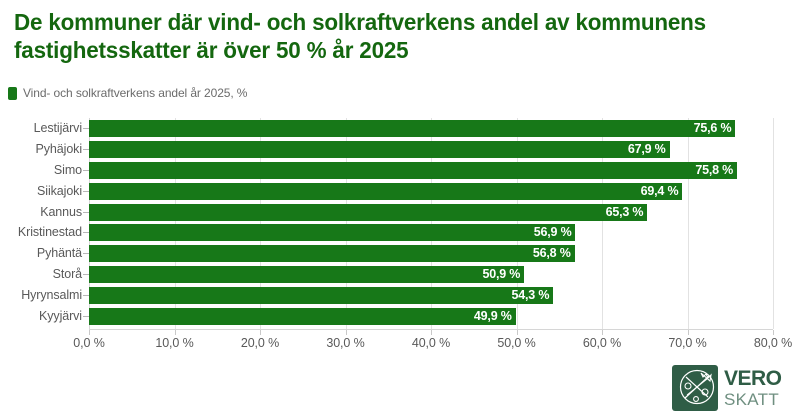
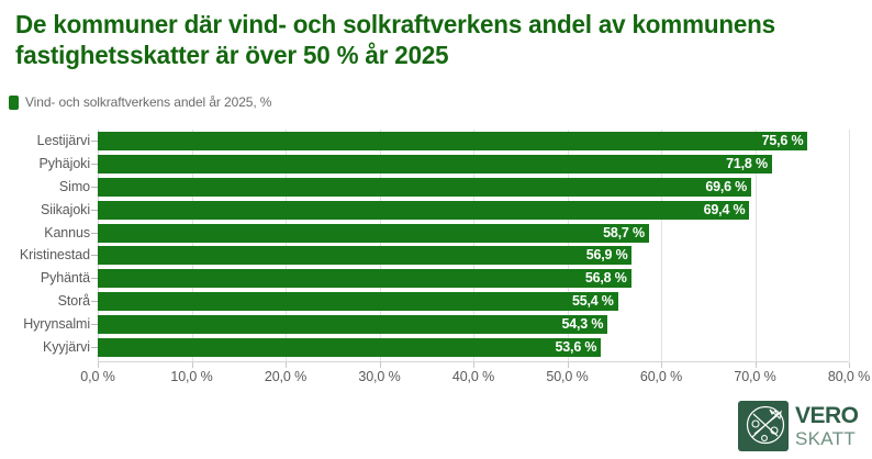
Pyhäjoki: 67,9 -> 71,8
Simo: 75,8 -> 69,6
Kannus: 65,3 -> 58,7
Storå: 50,9 -> 55,4
Kyyjärvi: 49,9 -> 53,6
